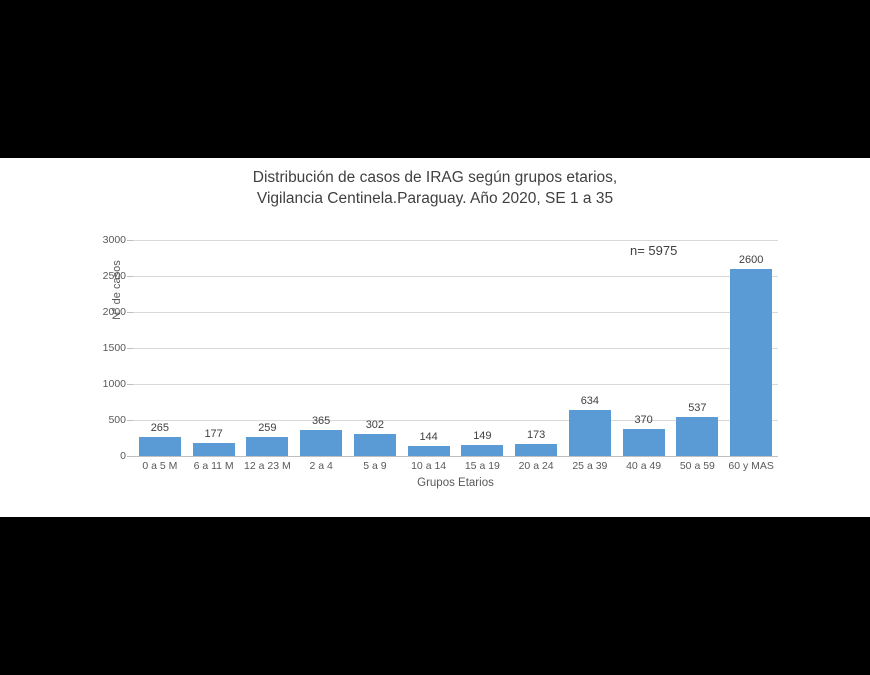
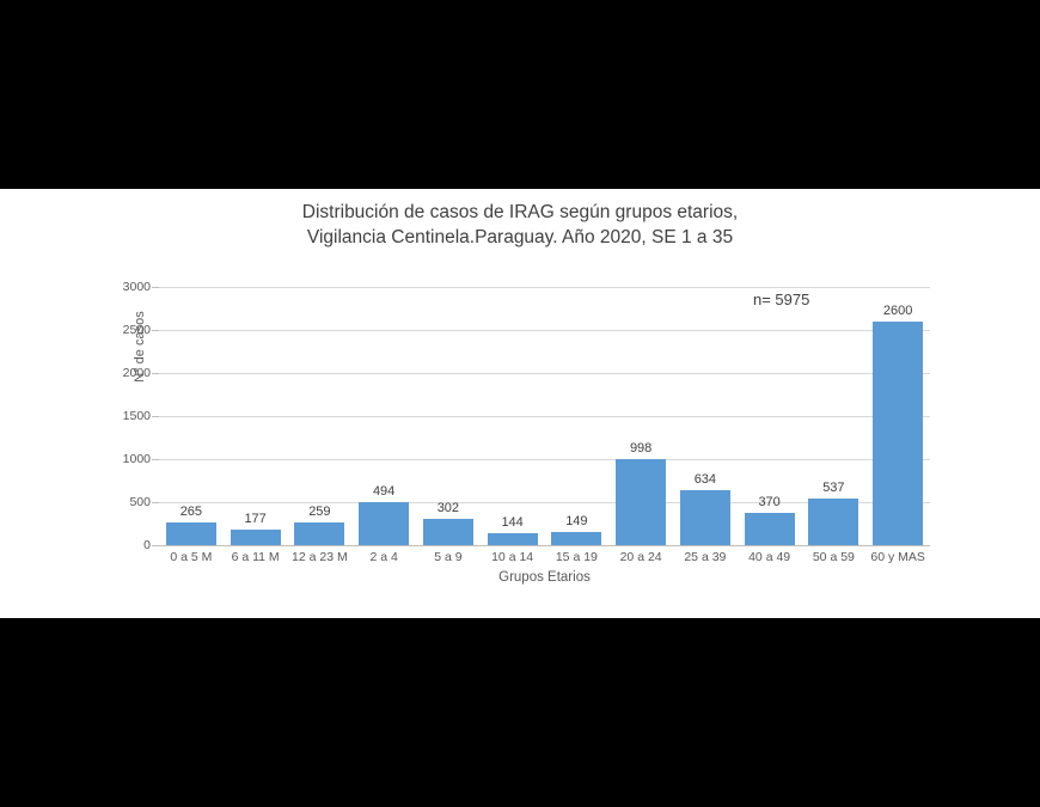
2 a 4: 365 -> 494
20 a 24: 173 -> 998
